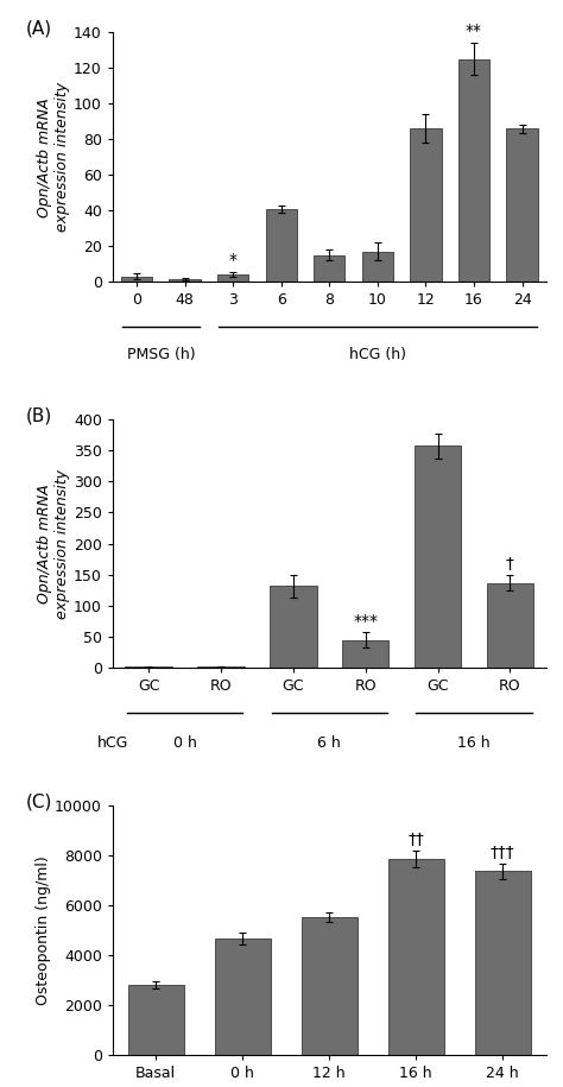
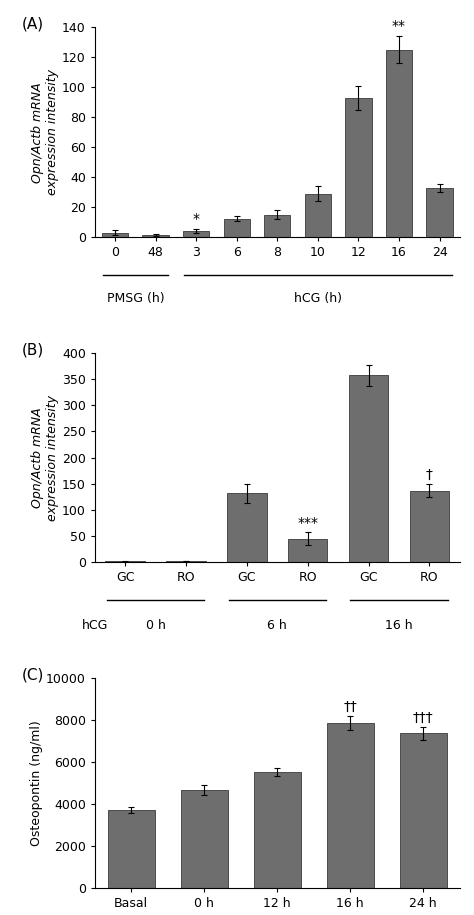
6: 41 -> 12
10: 17 -> 29
12: 86 -> 93
24: 86 -> 33
Basal: 2800 -> 3700
